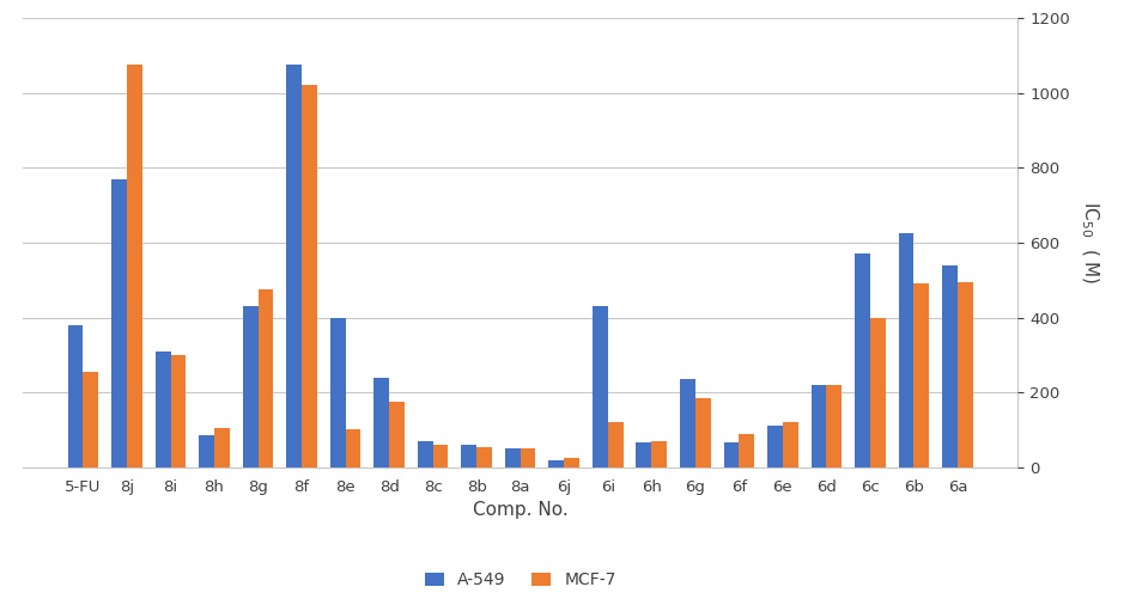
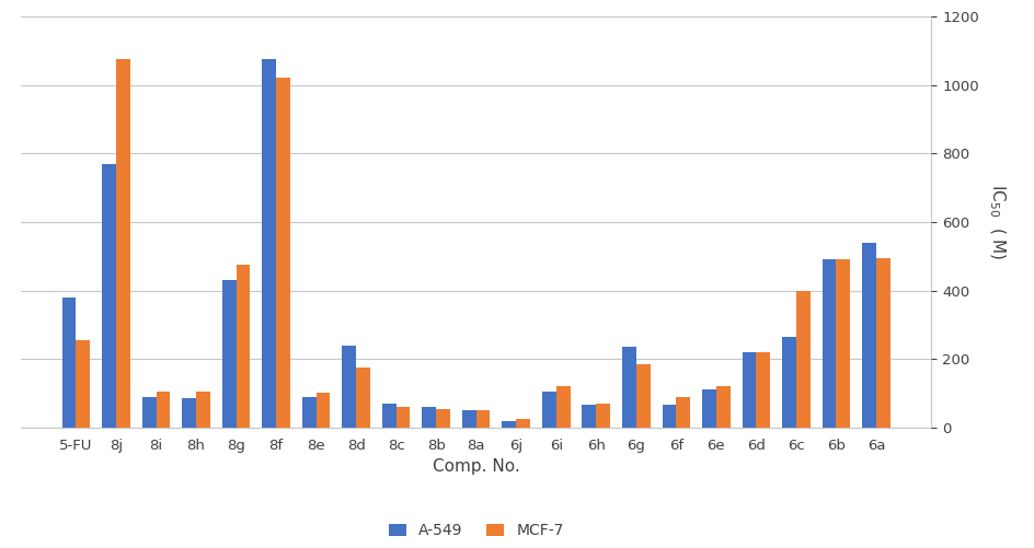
A-549/8i: 310 -> 90
MCF-7/8i: 300 -> 105
A-549/8e: 400 -> 90
A-549/6i: 430 -> 105
A-549/6c: 570 -> 265
A-549/6b: 625 -> 490
